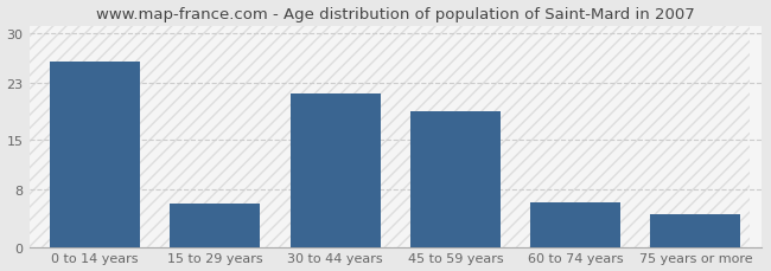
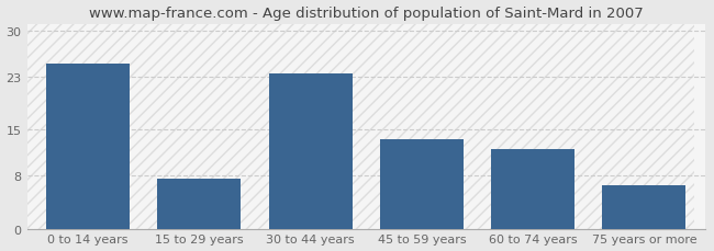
0 to 14 years: 26.0 -> 25.0
15 to 29 years: 6.0 -> 7.5
30 to 44 years: 21.4 -> 23.5
45 to 59 years: 19.0 -> 13.5
60 to 74 years: 6.2 -> 12.0
75 years or more: 4.6 -> 6.5
